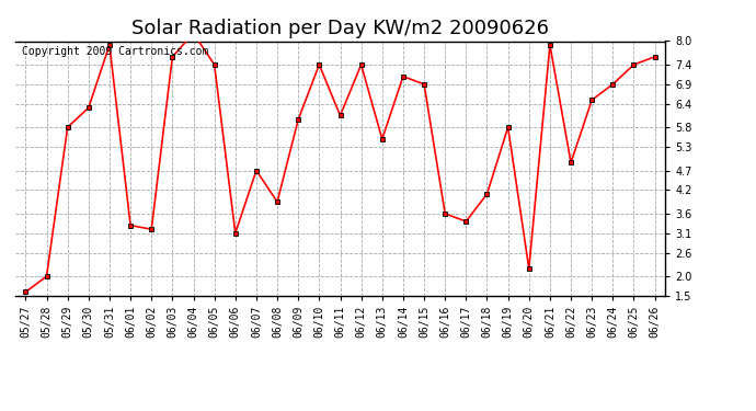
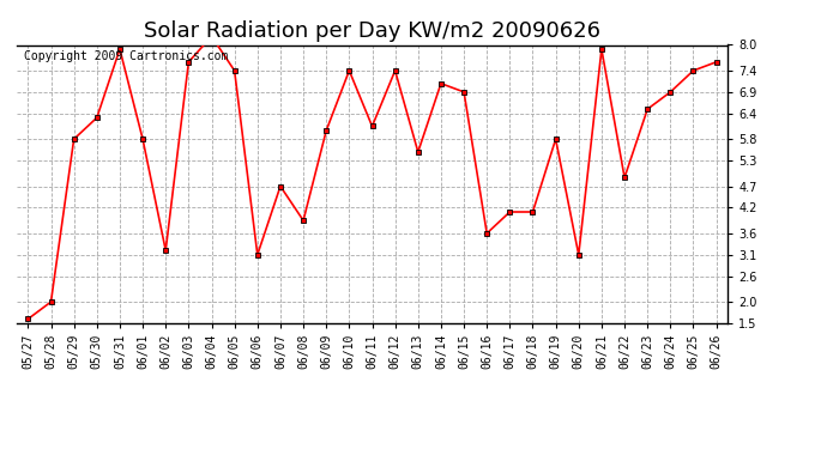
06/01: 3.3 -> 5.8
06/17: 3.4 -> 4.1
06/20: 2.2 -> 3.1
